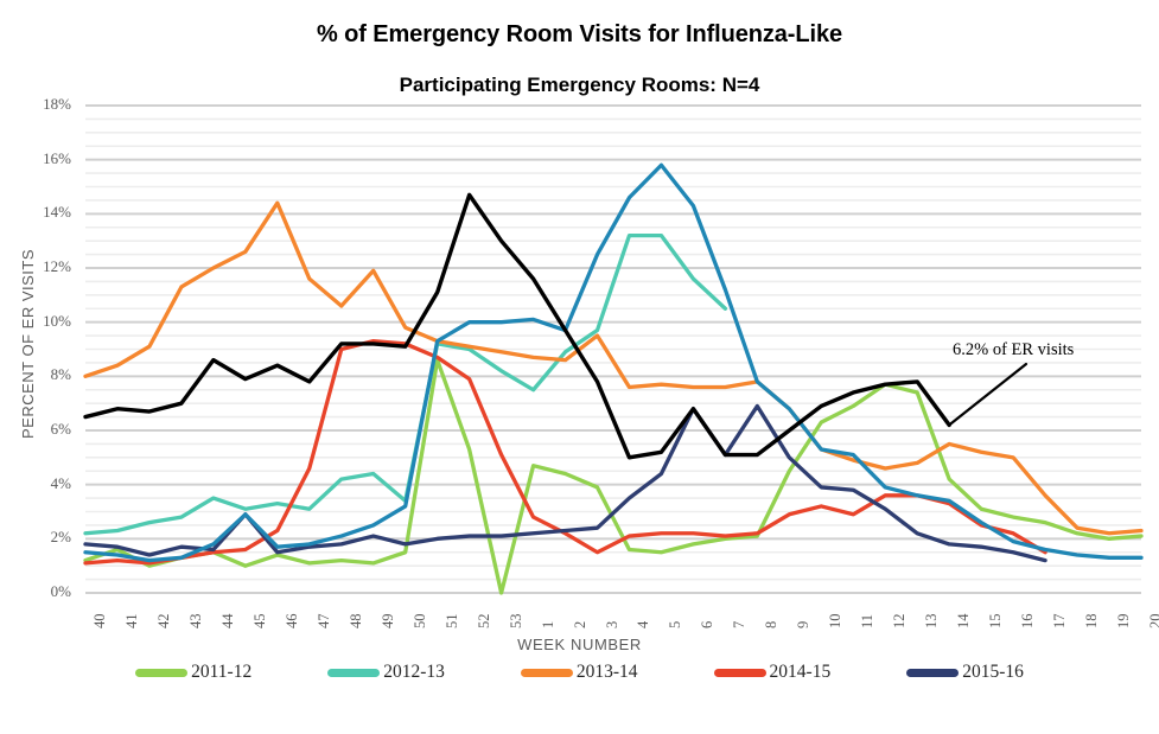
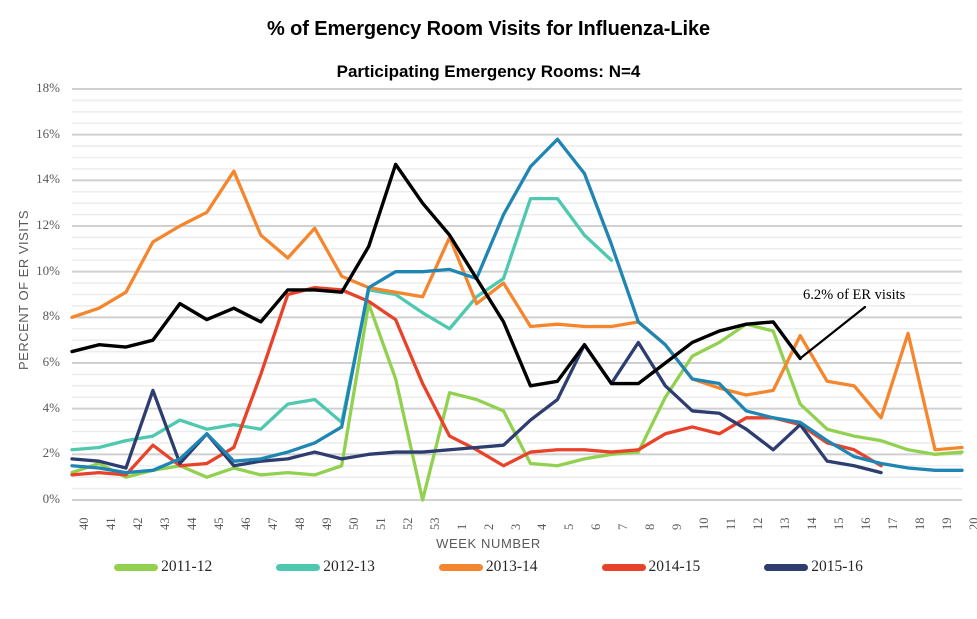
2014-15/43: 1.3% -> 2.4%
2015-16/43: 1.7% -> 4.8%
2014-15/47: 4.6% -> 5.5%
2013-14/1: 8.7% -> 11.5%
2013-14/14: 5.5% -> 7.2%
2015-16/14: 1.8% -> 3.3%
2013-14/18: 2.4% -> 7.3%
